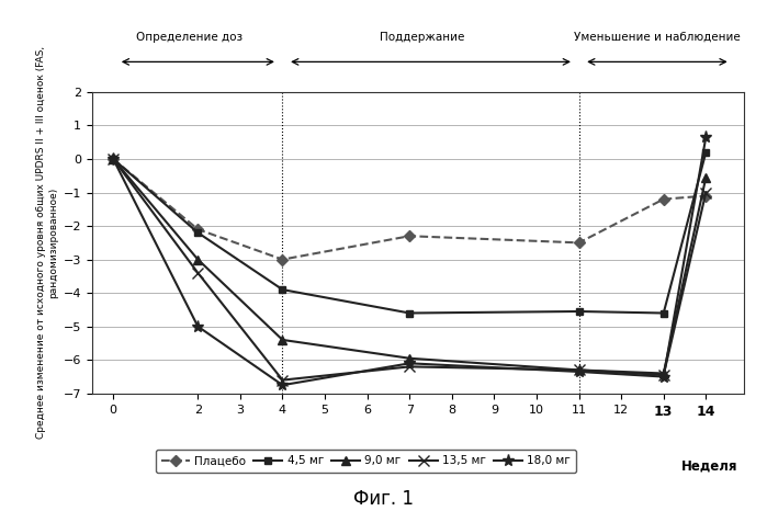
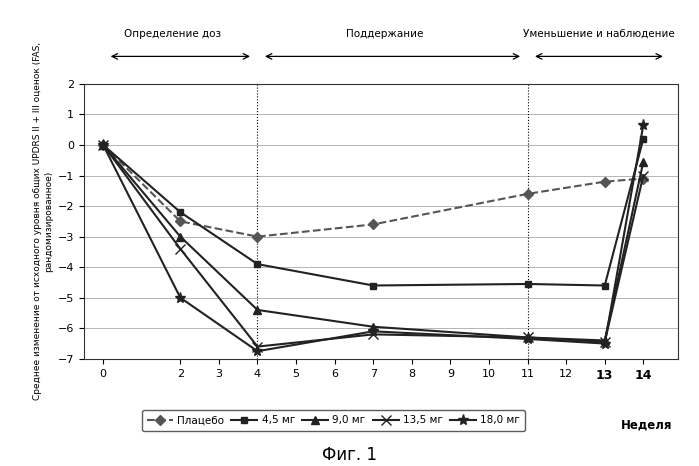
Плацебо/2: -2.1 -> -2.5
Плацебо/7: -2.3 -> -2.6
Плацебо/11: -2.5 -> -1.6
